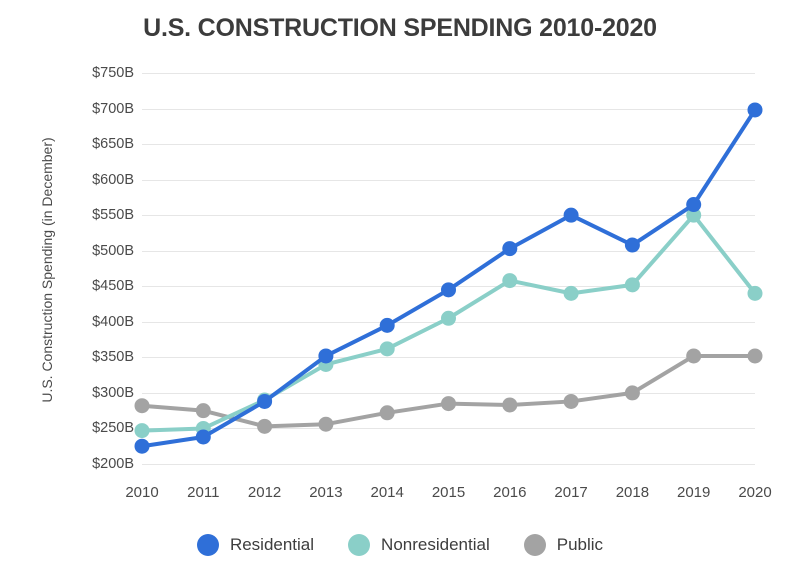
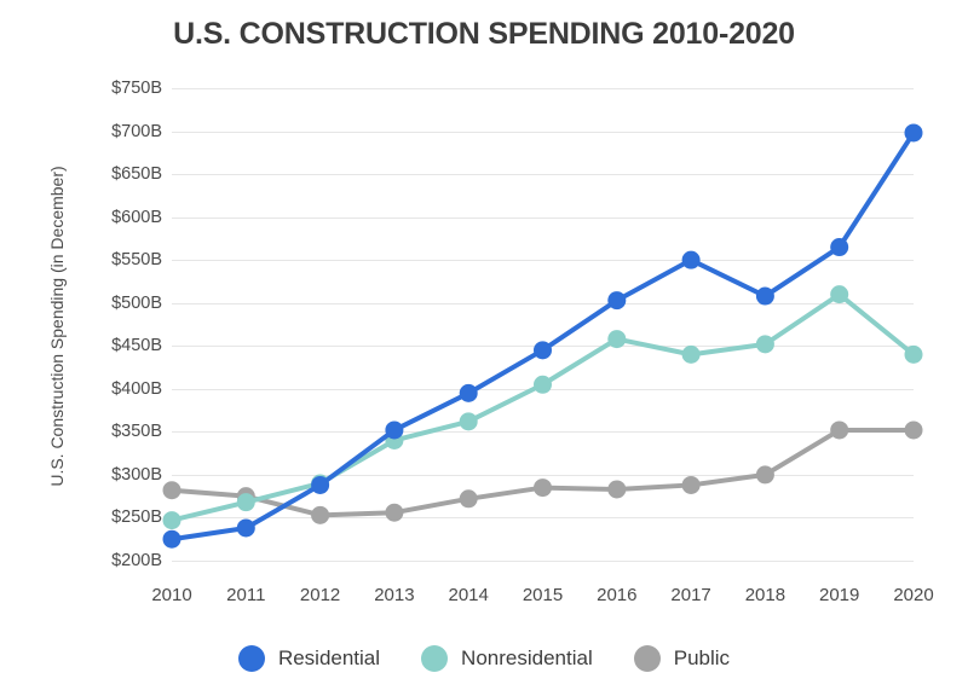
Nonresidential/2011: $250B -> $270B
Nonresidential/2019: $550B -> $510B
